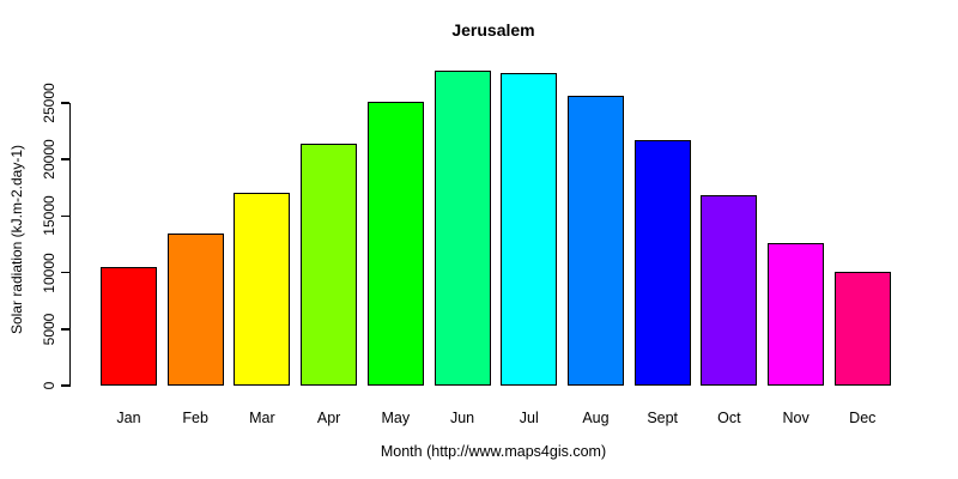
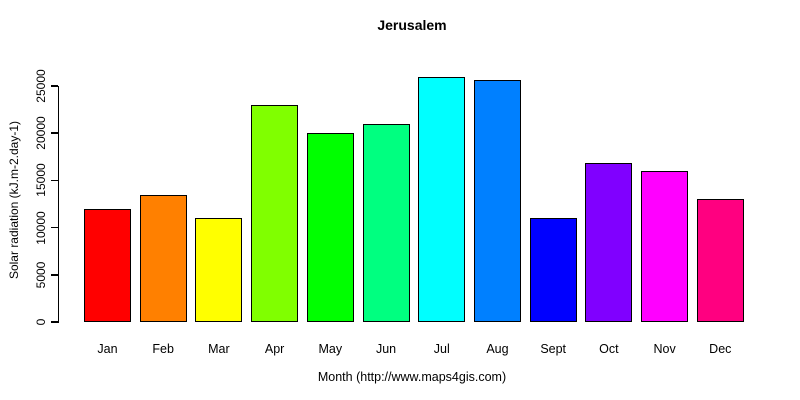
Jan: 10000 -> 12000
Mar: 17000 -> 11000
Apr: 21000 -> 23000
May: 25000 -> 20000
Jun: 28000 -> 21000
Jul: 28000 -> 26000
Sept: 22000 -> 11000
Nov: 13000 -> 16000
Dec: 10000 -> 13000
